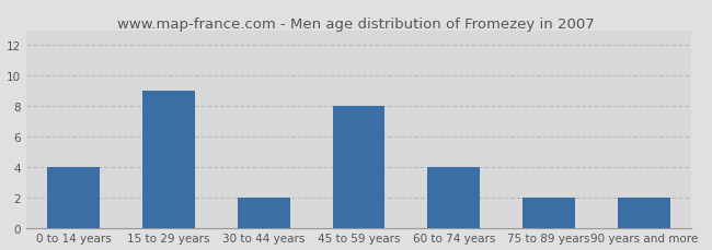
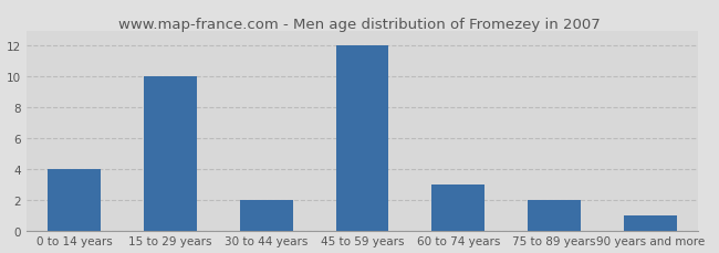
15 to 29 years: 9 -> 10
45 to 59 years: 8 -> 12
60 to 74 years: 4 -> 3
90 years and more: 2 -> 1
